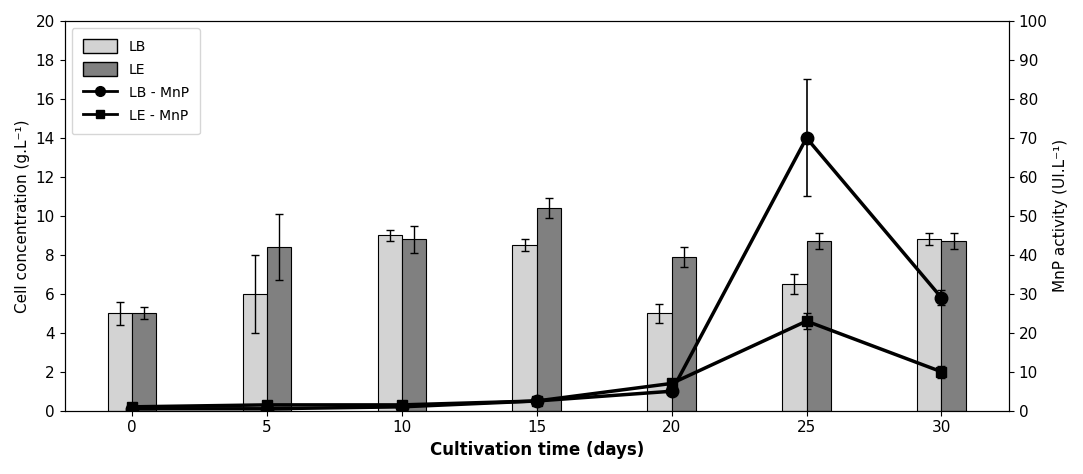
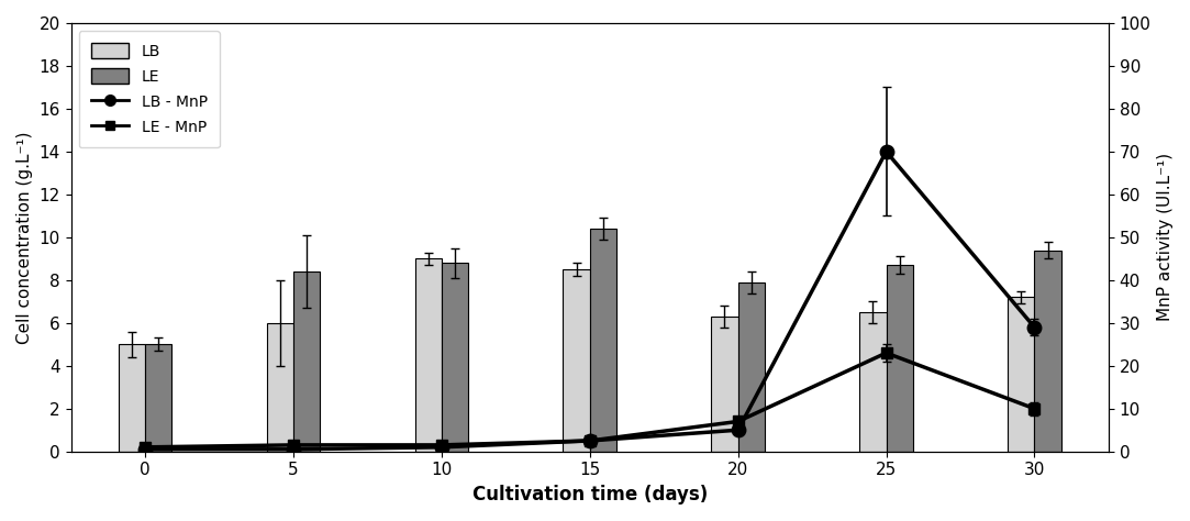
LB/20: 5.0 -> 6.3
LB/30: 8.8 -> 7.2
LE/30: 8.7 -> 9.4
